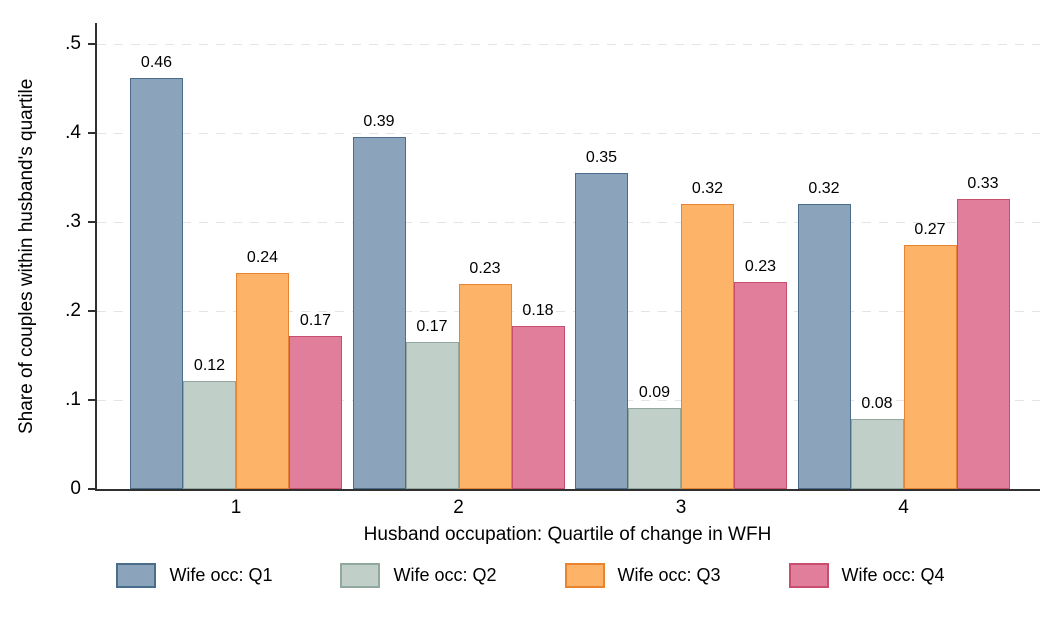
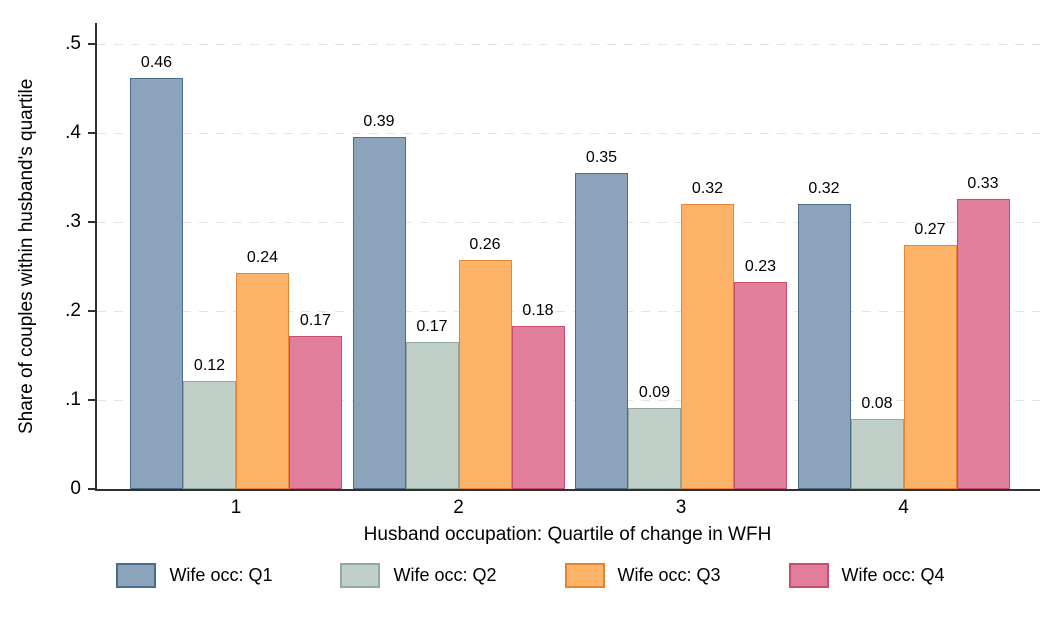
Wife occ: Q3/2: 0.23 -> 0.26
